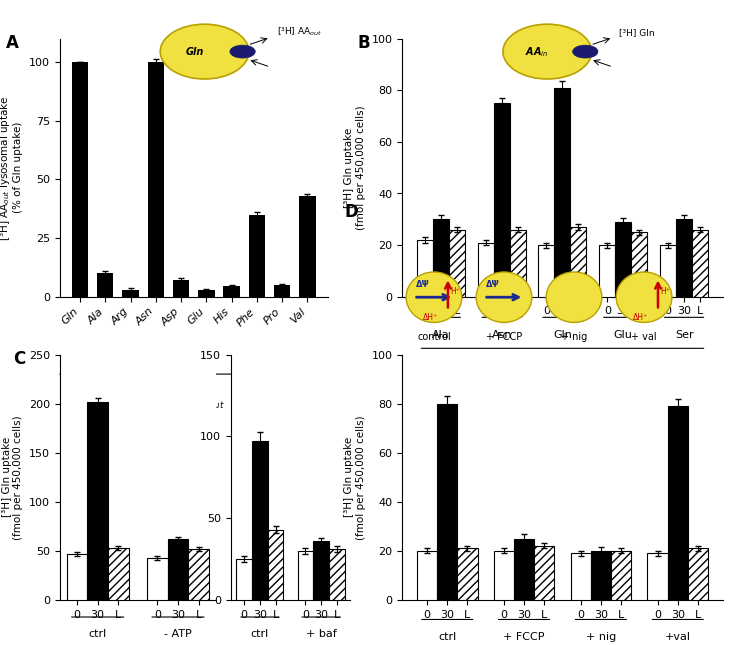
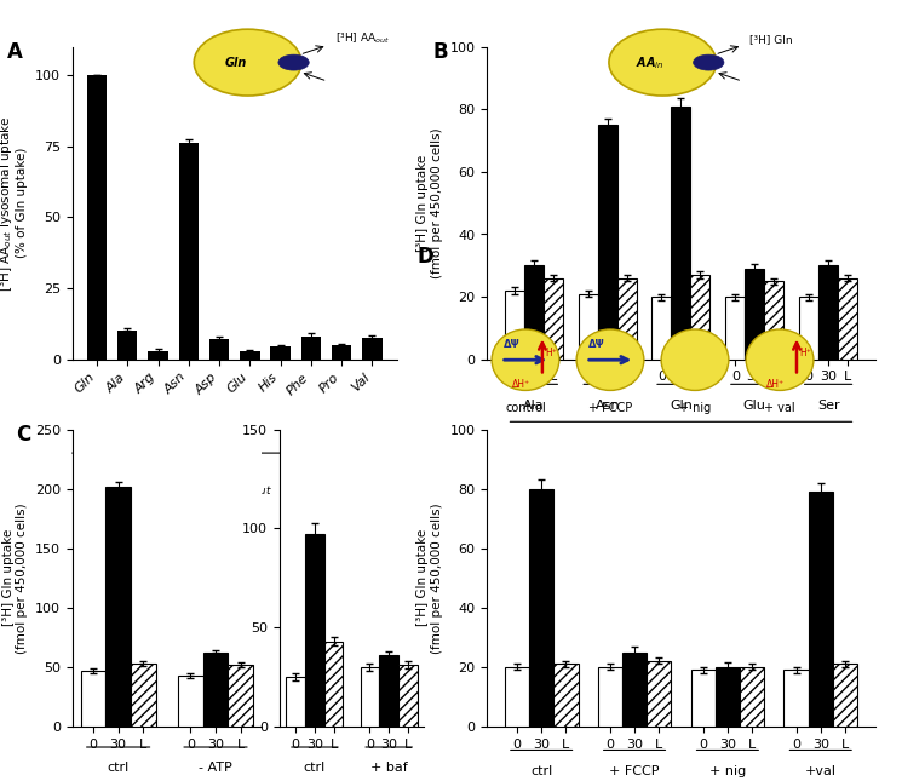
Asn: 100.0 -> 76.0
Phe: 35.0 -> 8.0
Val: 43.0 -> 7.5
